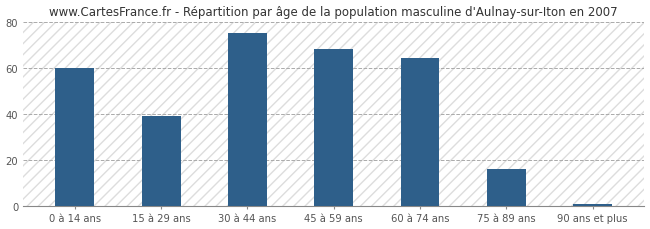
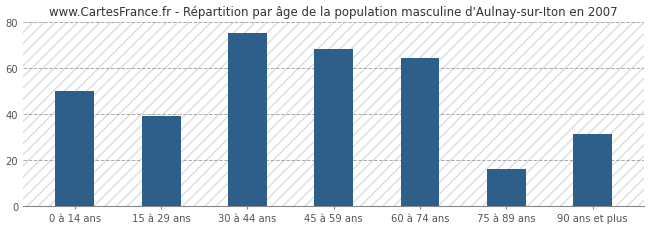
0 à 14 ans: 60 -> 50
90 ans et plus: 1 -> 31
